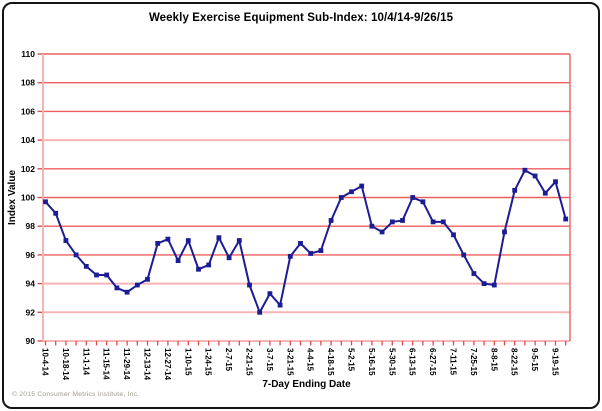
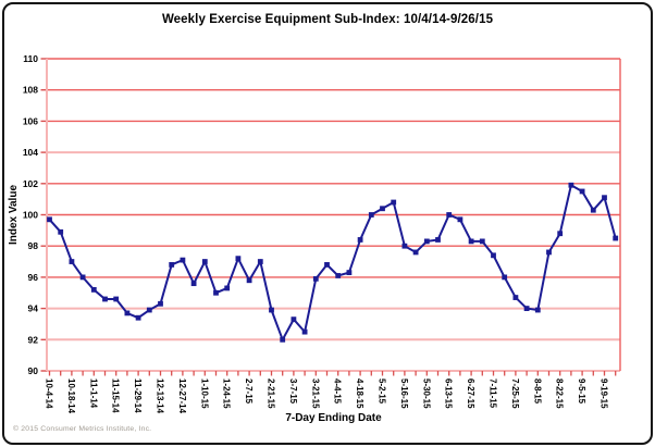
8-22-15: 100.5 -> 98.8
